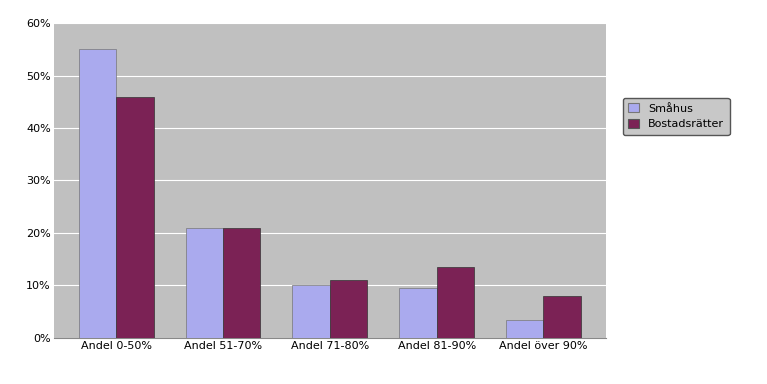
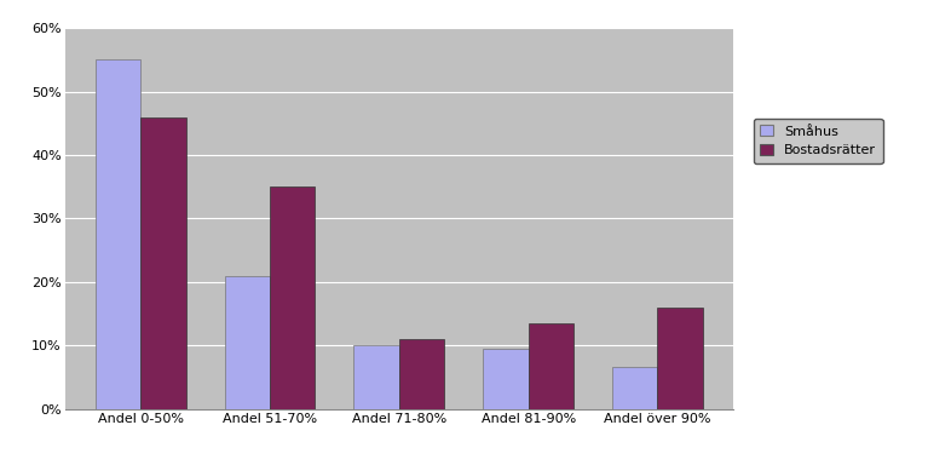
Bostadsrätter/Andel 51-70%: 21.0% -> 35.0%
Småhus/Andel över 90%: 3.5% -> 6.6%
Bostadsrätter/Andel över 90%: 8.0% -> 16.0%
